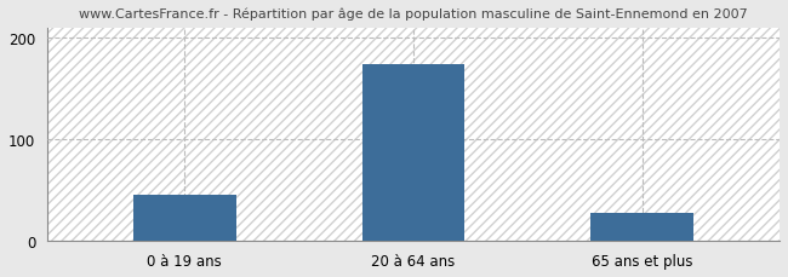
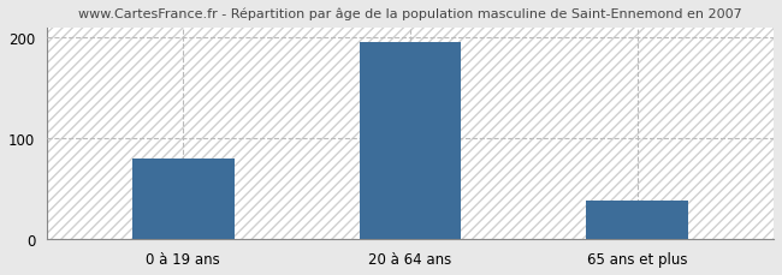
0 à 19 ans: 46 -> 80
20 à 64 ans: 174 -> 196
65 ans et plus: 28 -> 38
